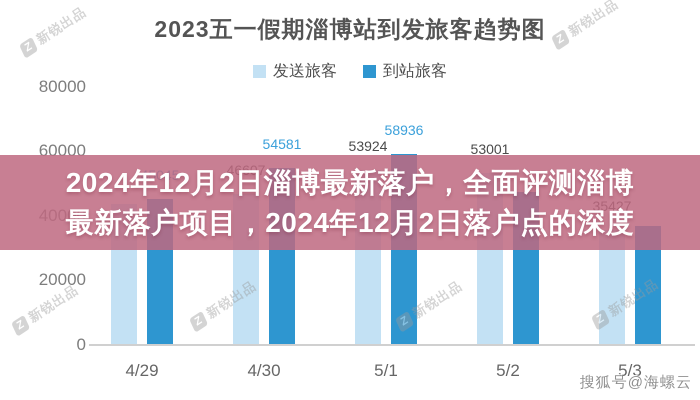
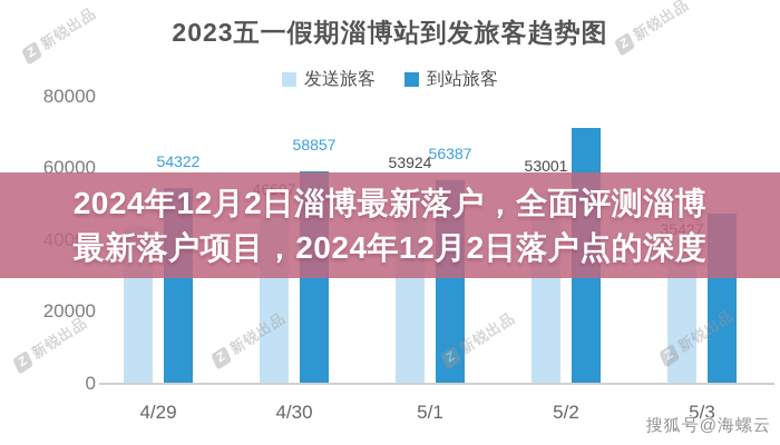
到站旅客/4/29: 45045 -> 54322
到站旅客/4/30: 54581 -> 58857
到站旅客/5/1: 58936 -> 56387
到站旅客/5/2: 47000 -> 71000
到站旅客/5/3: 36000 -> 47000
